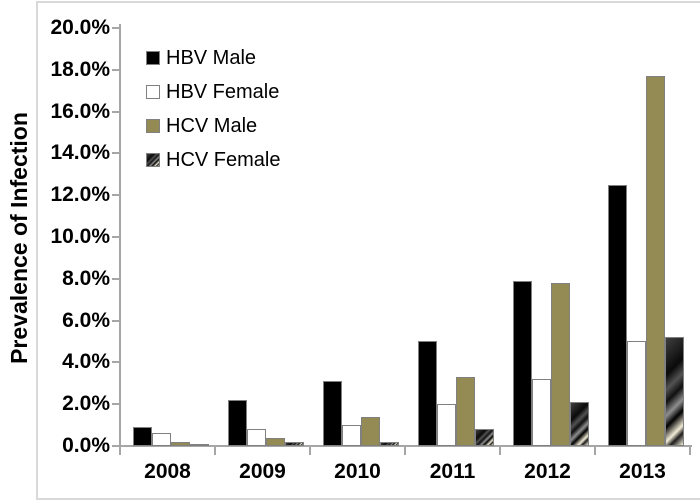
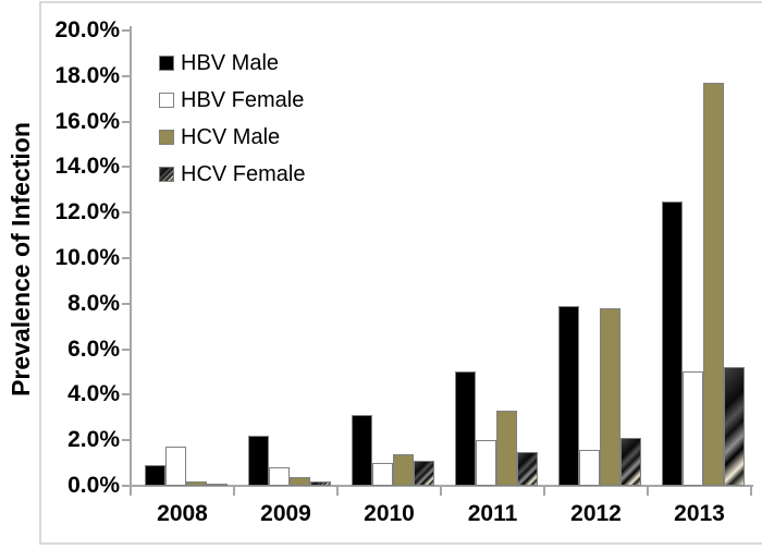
HBV Female/2008: 0.6% -> 1.7%
HCV Female/2010: 0.2% -> 1.1%
HCV Female/2011: 0.8% -> 1.5%
HBV Female/2012: 3.2% -> 1.6%
